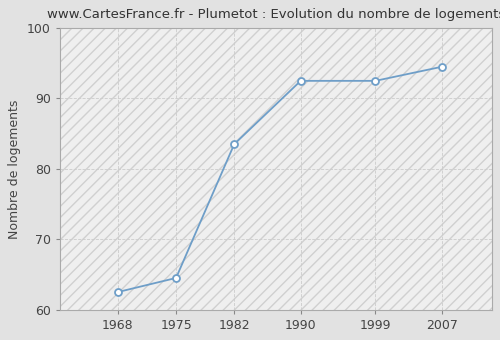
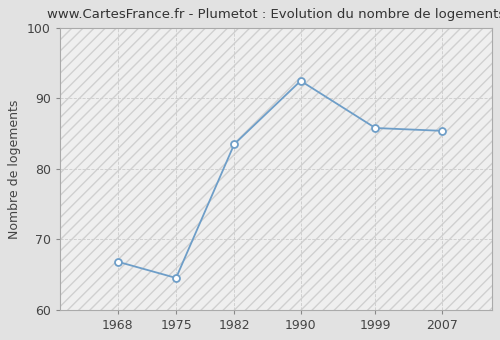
1968: 62.5 -> 66.8
1999: 92.5 -> 85.8
2007: 94.5 -> 85.4
